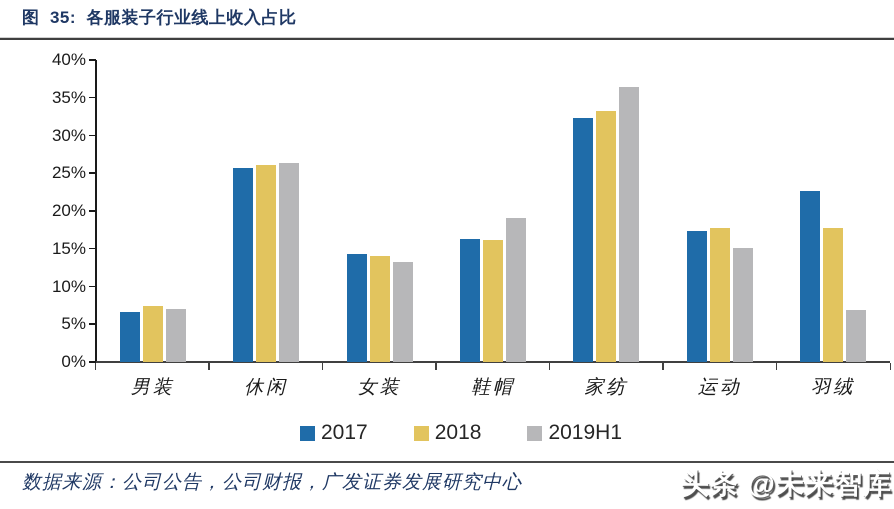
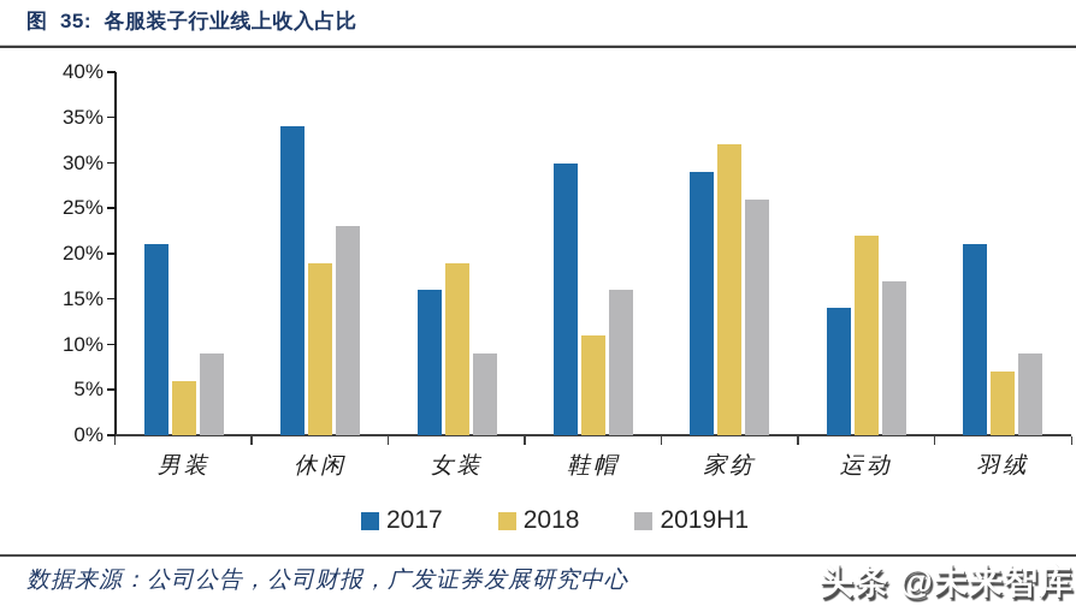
2017/男装: 7% -> 21%
2018/男装: 7% -> 6%
2019H1/男装: 7% -> 9%
2017/休闲: 26% -> 34%
2018/休闲: 26% -> 19%
2019H1/休闲: 26% -> 23%
2017/女装: 14% -> 16%
2018/女装: 14% -> 19%
2019H1/女装: 13% -> 9%
2017/鞋帽: 16% -> 30%
2018/鞋帽: 16% -> 11%
2019H1/鞋帽: 19% -> 16%
2017/家纺: 32% -> 29%
2018/家纺: 33% -> 32%
2019H1/家纺: 36% -> 26%
2017/运动: 17% -> 14%
2018/运动: 18% -> 22%
2019H1/运动: 15% -> 17%
2017/羽绒: 23% -> 21%
2018/羽绒: 18% -> 7%
2019H1/羽绒: 7% -> 9%
